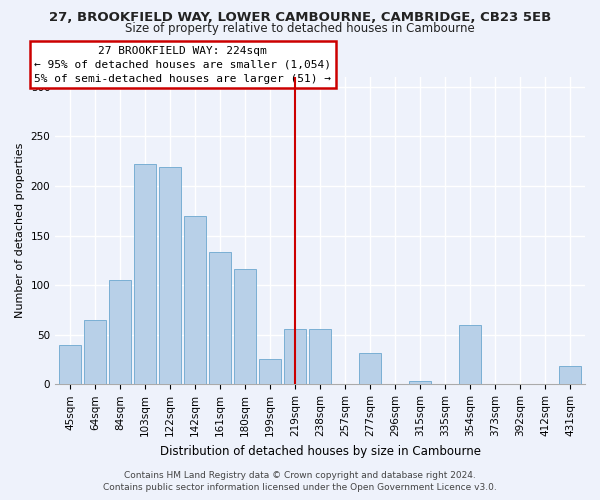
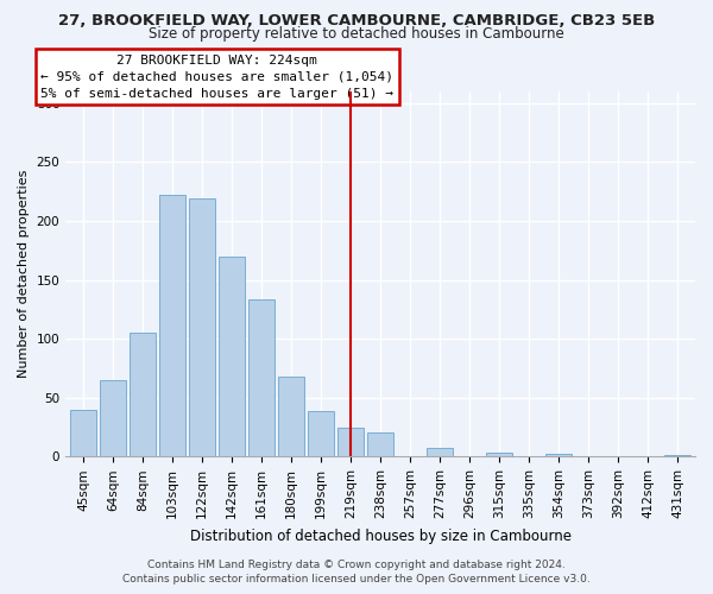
180sqm: 116 -> 68
199sqm: 26 -> 39
219sqm: 56 -> 25
238sqm: 56 -> 20
277sqm: 32 -> 7
354sqm: 60 -> 2
431sqm: 18 -> 1
